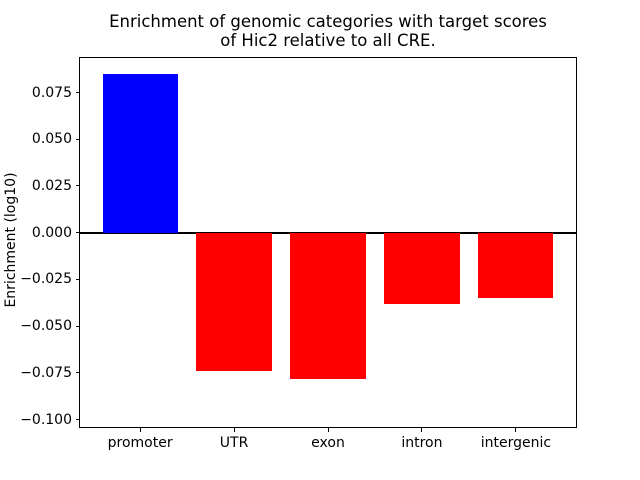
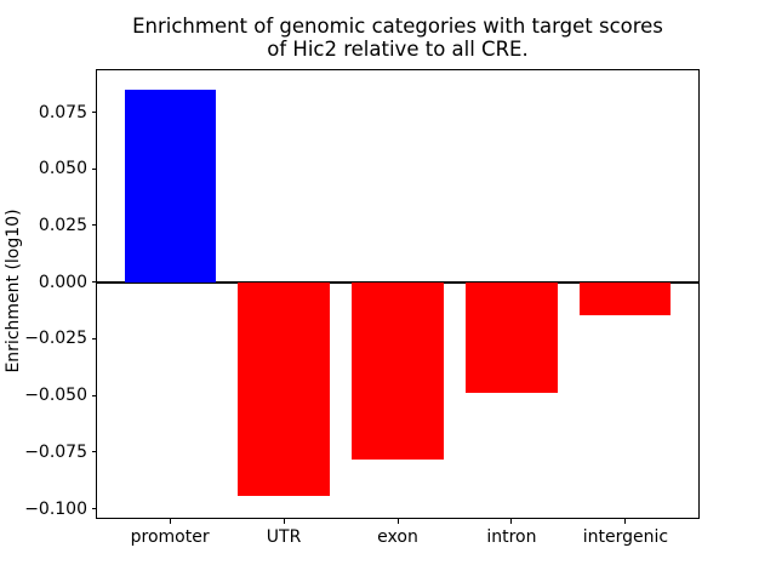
UTR: -0.074 -> -0.095
intron: -0.038 -> -0.049
intergenic: -0.035 -> -0.015
